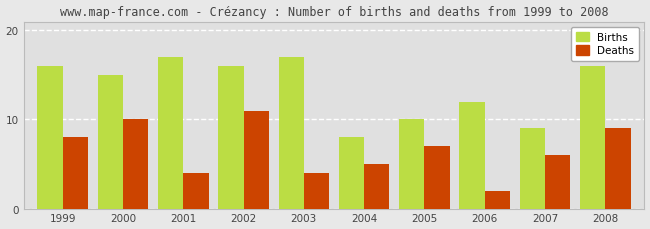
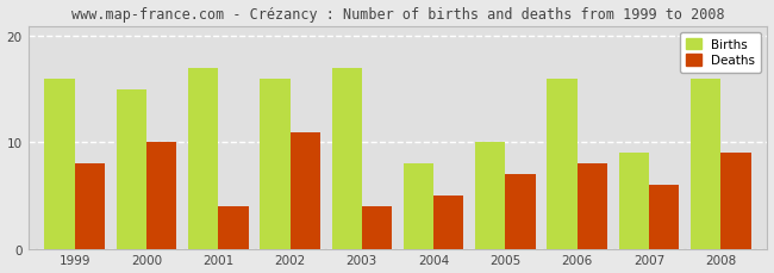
Births/2006: 12 -> 16
Deaths/2006: 2 -> 8
